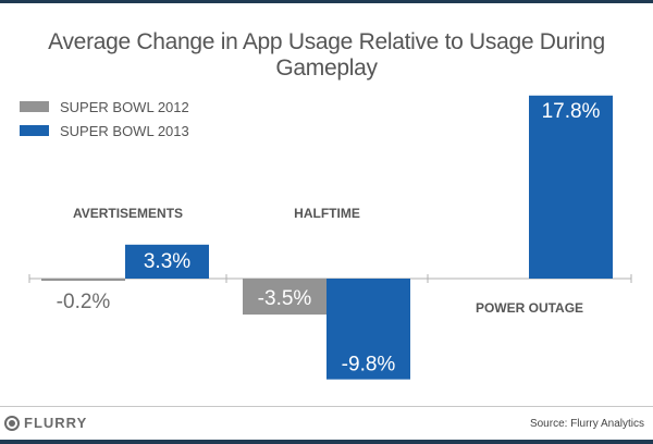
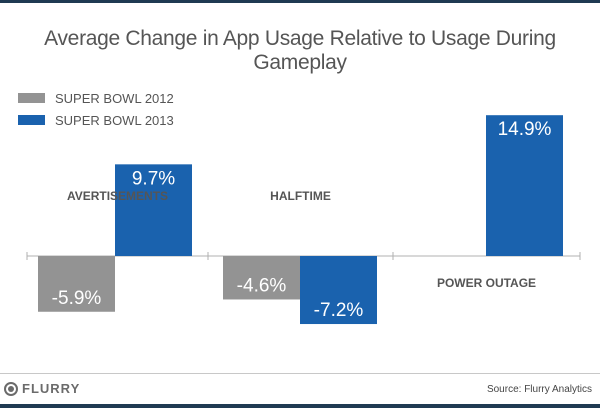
SUPER BOWL 2012/AVERTISEMENTS: -0.2% -> -5.9%
SUPER BOWL 2013/AVERTISEMENTS: 3.3% -> 9.7%
SUPER BOWL 2012/HALFTIME: -3.5% -> -4.6%
SUPER BOWL 2013/HALFTIME: -9.8% -> -7.2%
SUPER BOWL 2013/POWER OUTAGE: 17.8% -> 14.9%
